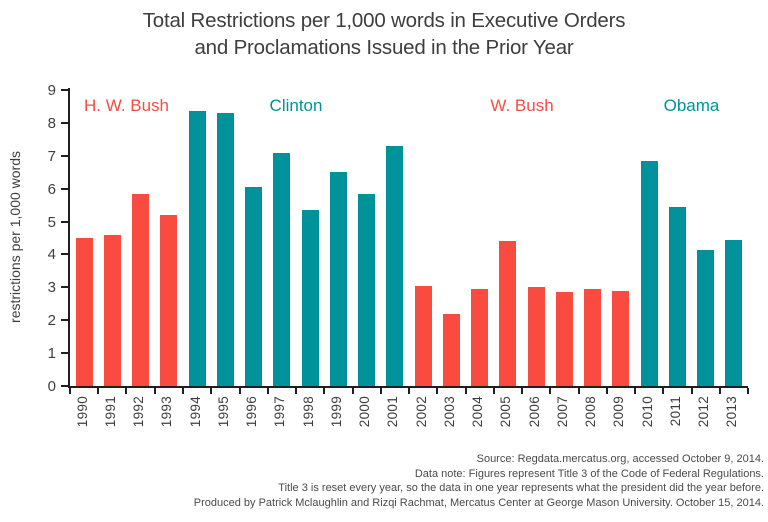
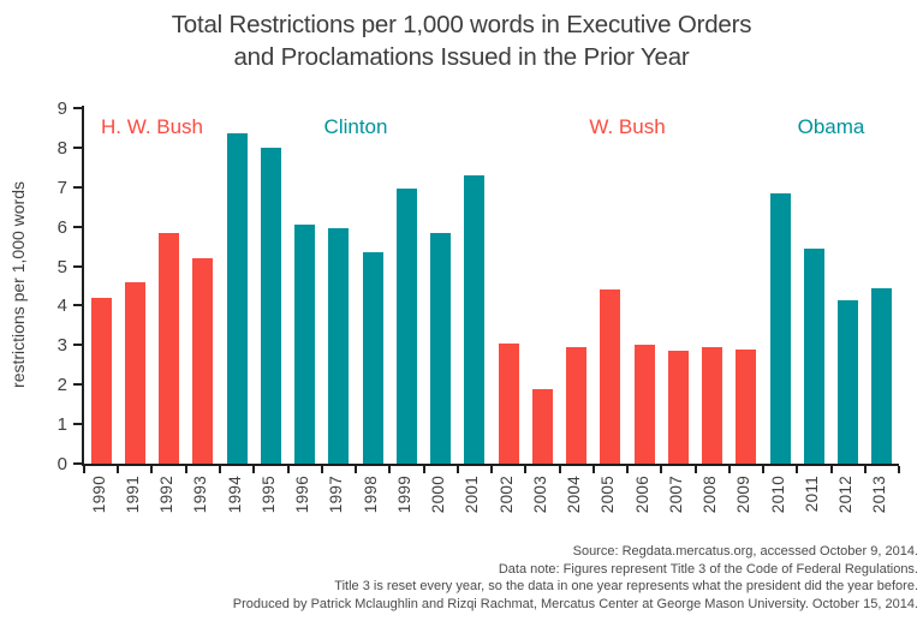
1990: 4.5 -> 4.2
1995: 8.3 -> 8.0
1997: 7.1 -> 6.0
1999: 6.5 -> 7.0
2003: 2.2 -> 1.9
